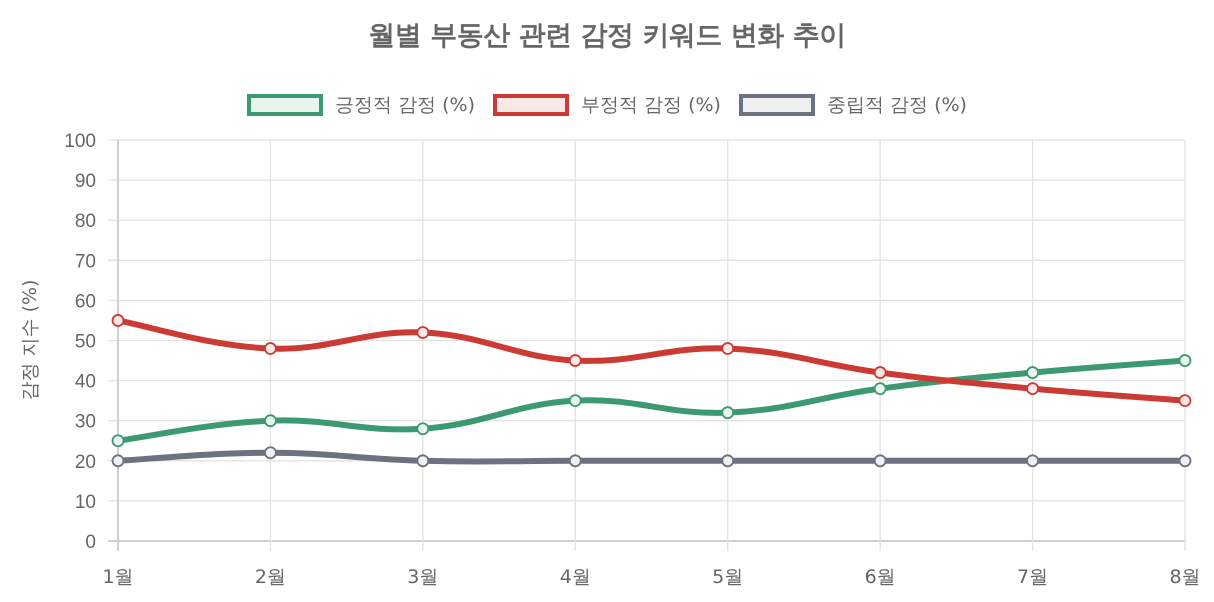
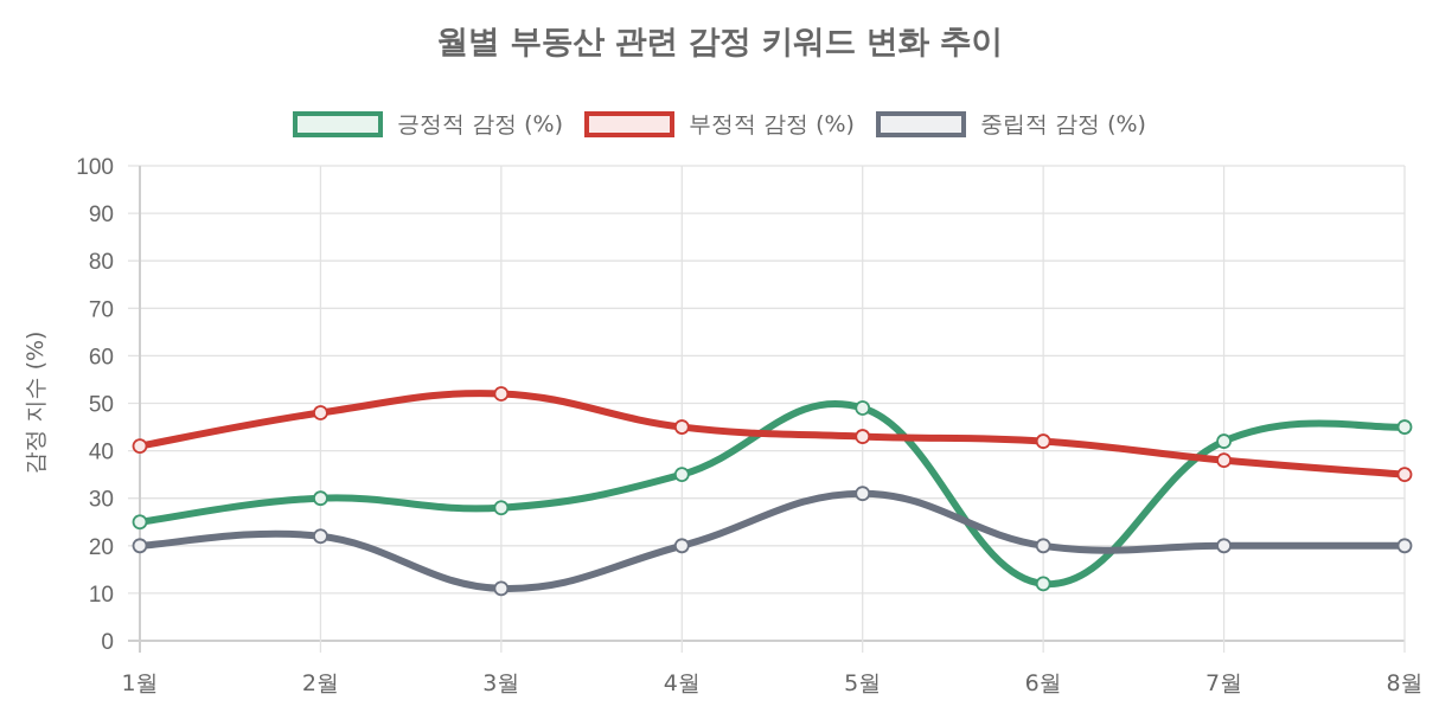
부정적 감정 (%)/1월: 55 -> 41
중립적 감정 (%)/3월: 20 -> 11
긍정적 감정 (%)/5월: 32 -> 49
부정적 감정 (%)/5월: 48 -> 43
중립적 감정 (%)/5월: 20 -> 31
긍정적 감정 (%)/6월: 38 -> 12
